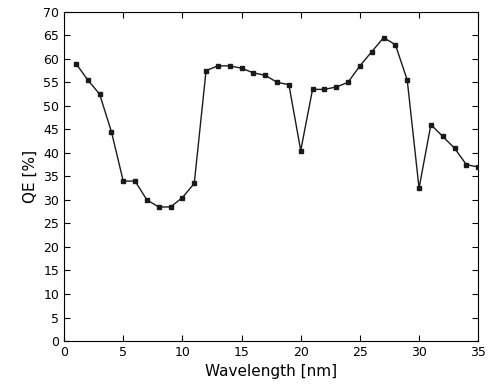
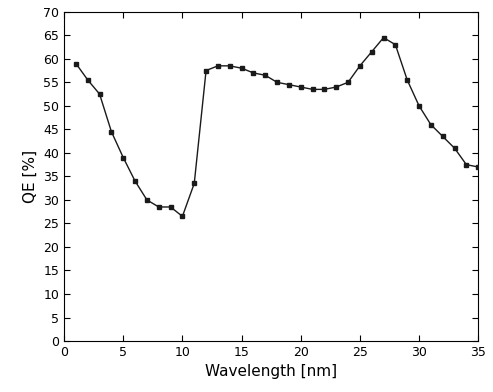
5: 34.0 -> 39.0
10: 30.5 -> 26.5
20: 40.5 -> 54.0
30: 32.5 -> 50.0
